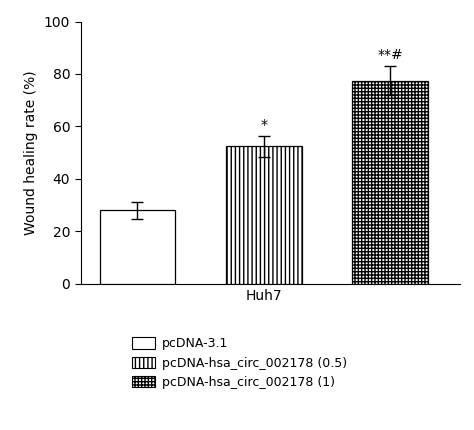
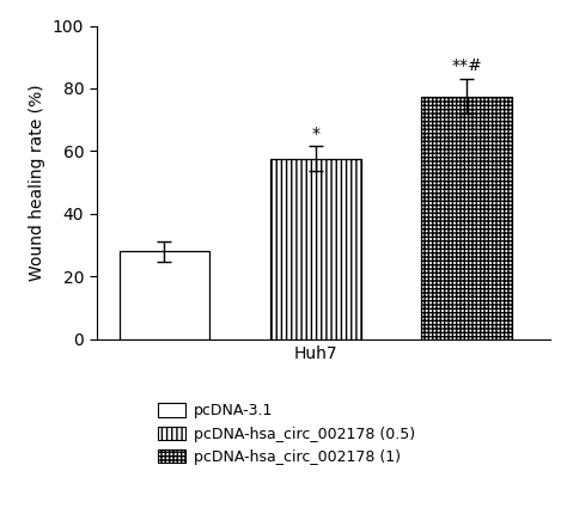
Huh7: 52.5 -> 57.5
